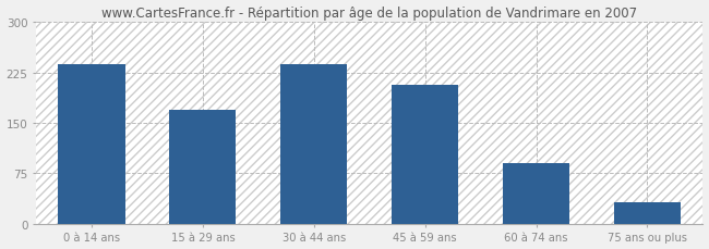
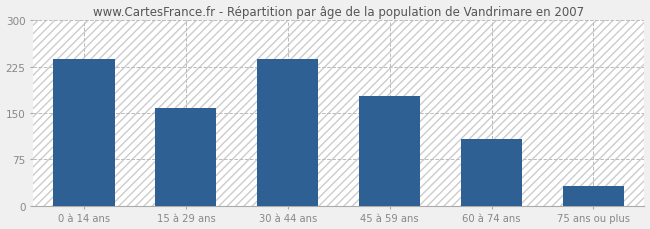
15 à 29 ans: 170 -> 158
45 à 59 ans: 207 -> 178
60 à 74 ans: 90 -> 108
